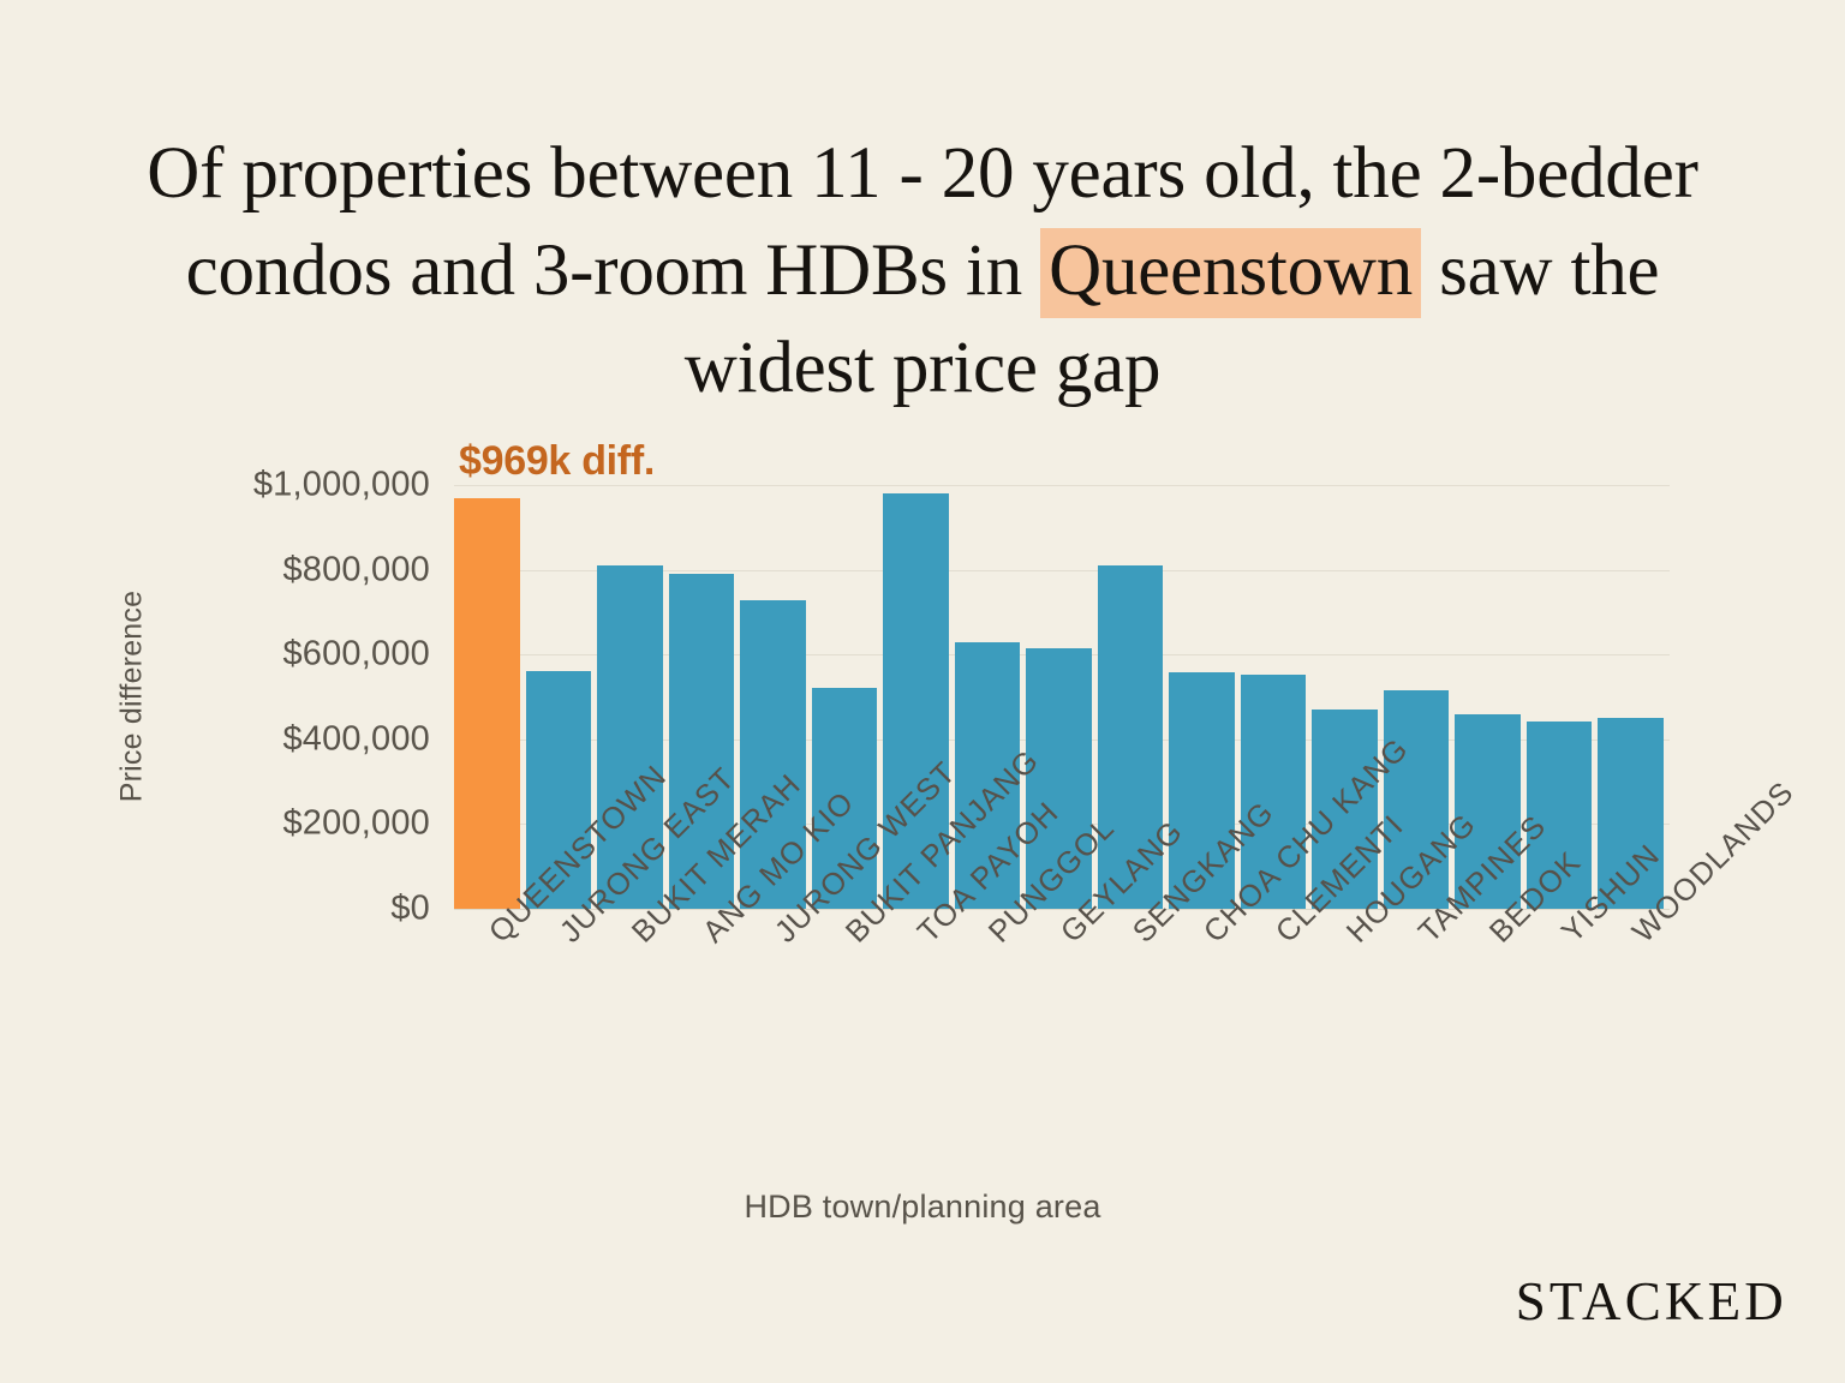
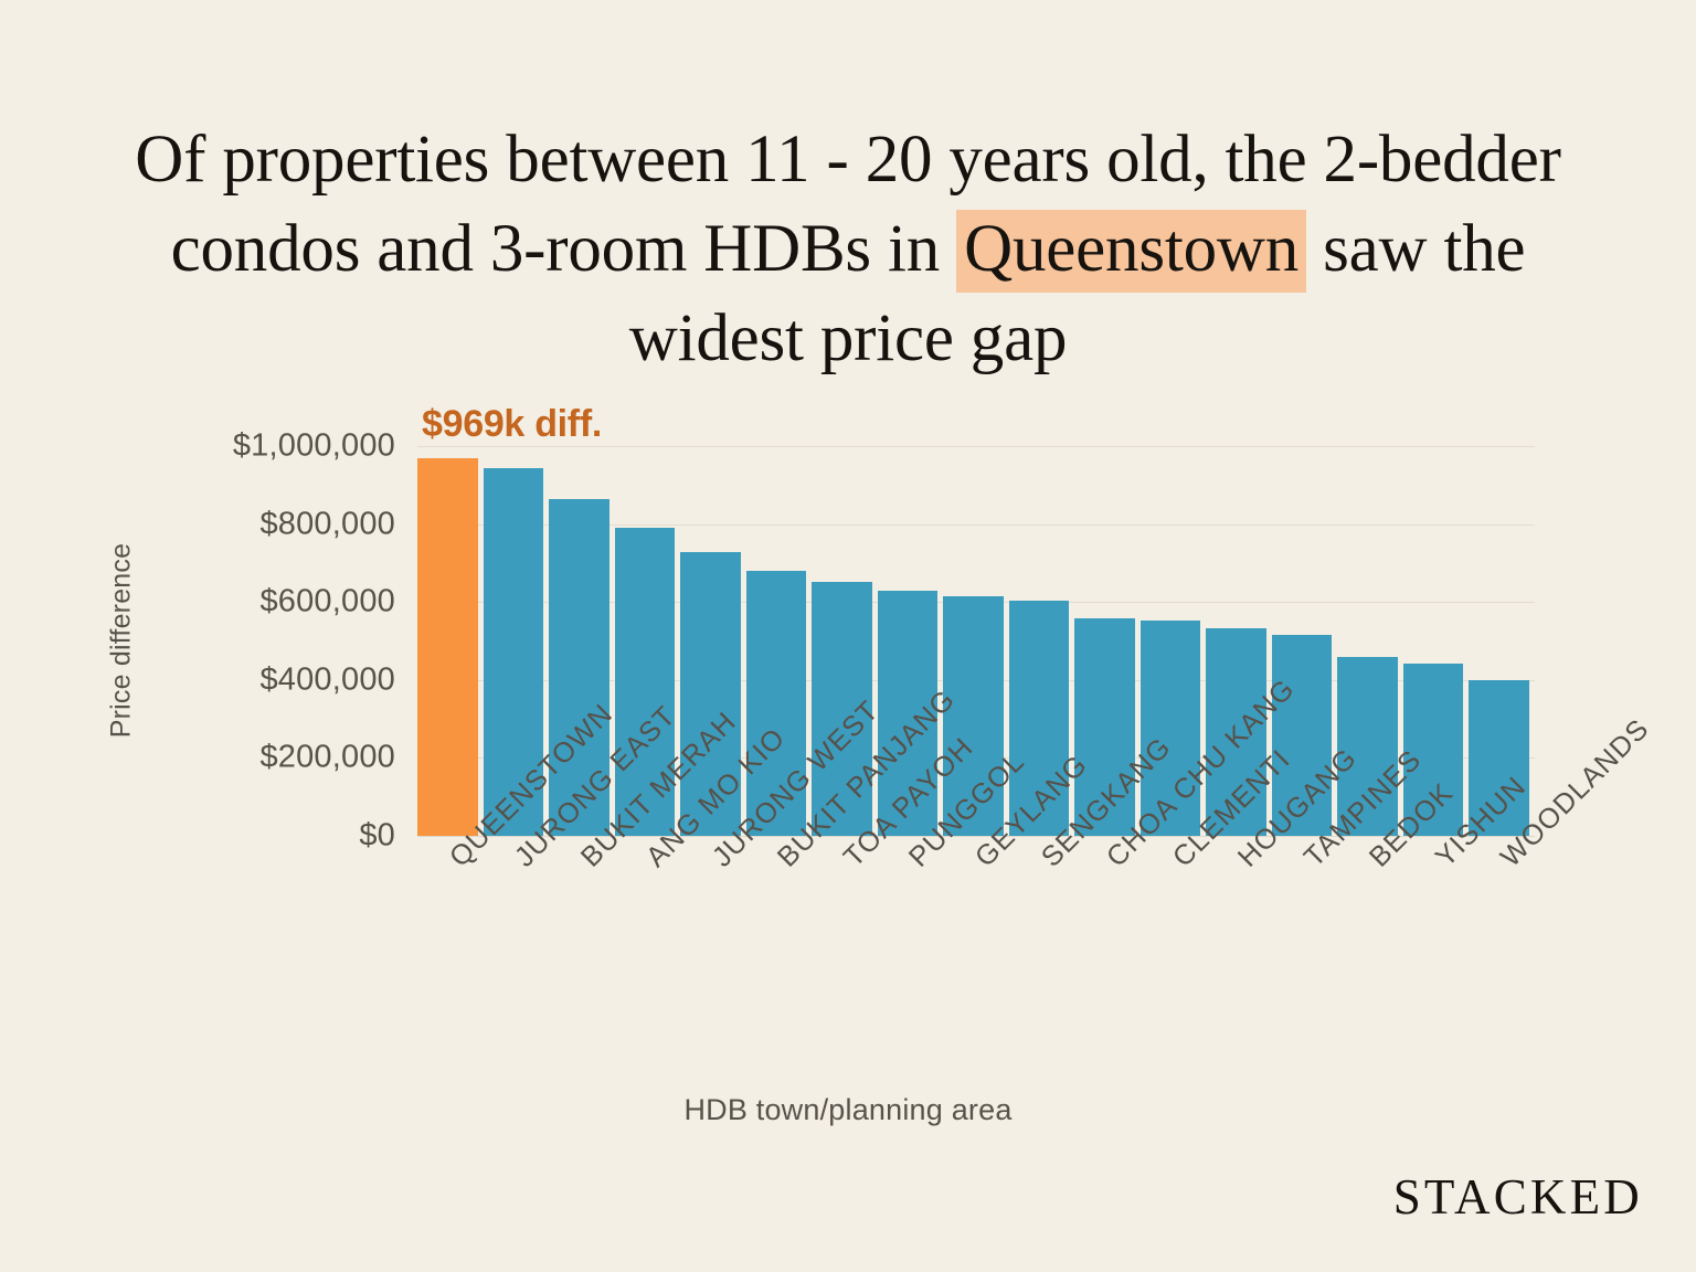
JURONG EAST: $560000 -> $940000
BUKIT MERAH: $810000 -> $860000
BUKIT PANJANG: $520000 -> $680000
TOA PAYOH: $980000 -> $650000
SENGKANG: $810000 -> $600000
HOUGANG: $470000 -> $530000
WOODLANDS: $450000 -> $400000
